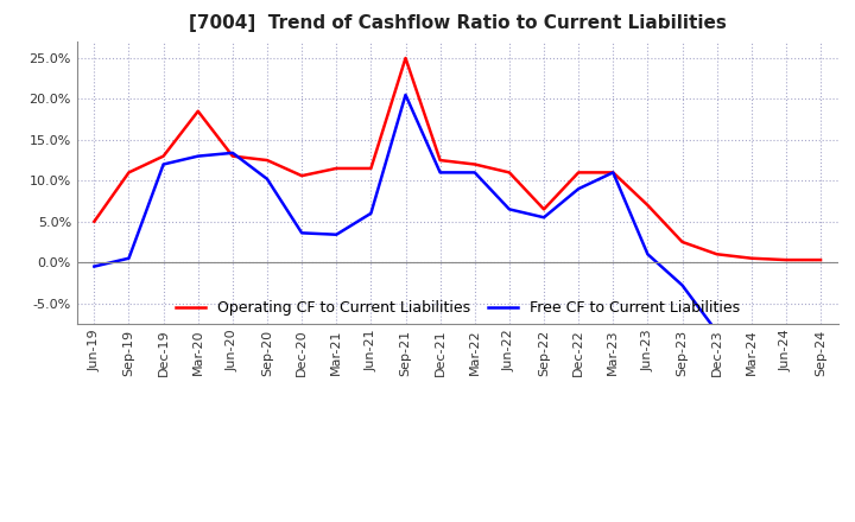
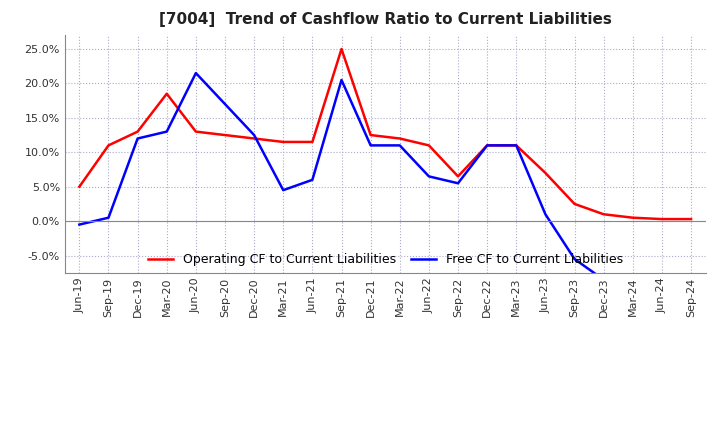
Free CF to Current Liabilities/Jun-20: 13.4% -> 21.5%
Free CF to Current Liabilities/Sep-20: 10.2% -> 17.0%
Operating CF to Current Liabilities/Dec-20: 10.6% -> 12.0%
Free CF to Current Liabilities/Dec-20: 3.6% -> 12.5%
Free CF to Current Liabilities/Mar-21: 3.4% -> 4.5%
Free CF to Current Liabilities/Dec-22: 9.0% -> 11.0%
Free CF to Current Liabilities/Sep-23: -2.8% -> -5.5%
